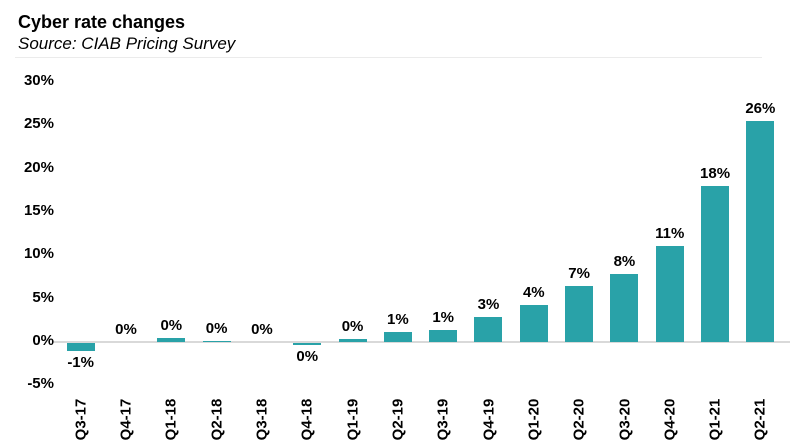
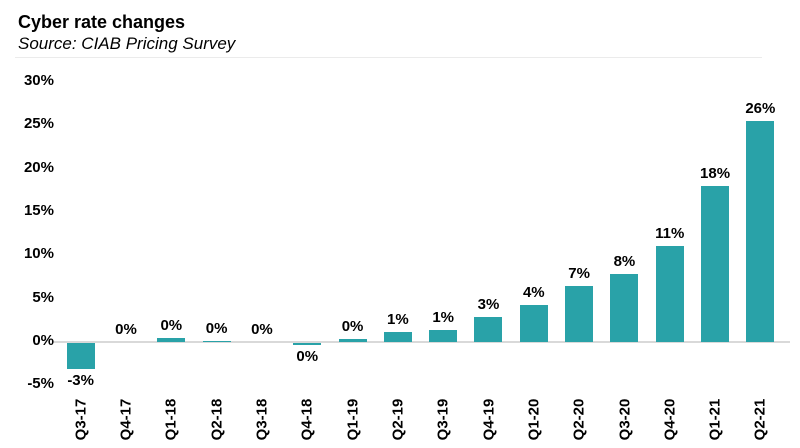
Q3-17: -1% -> -3%
